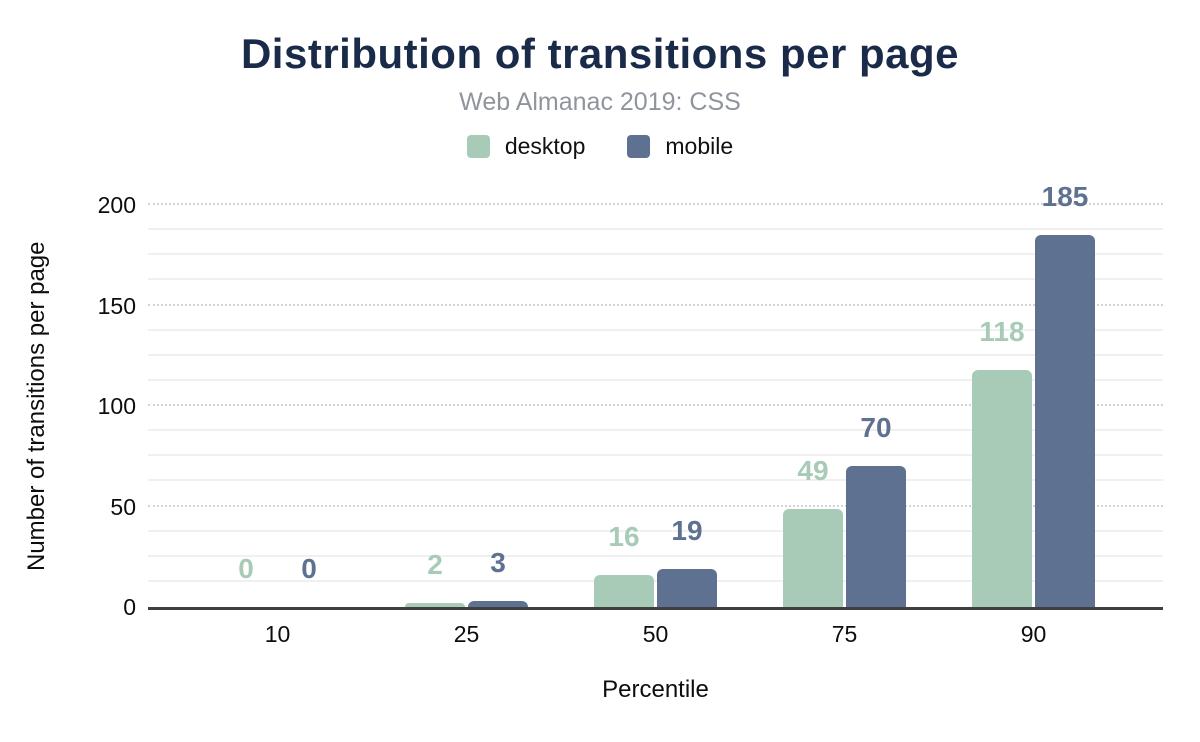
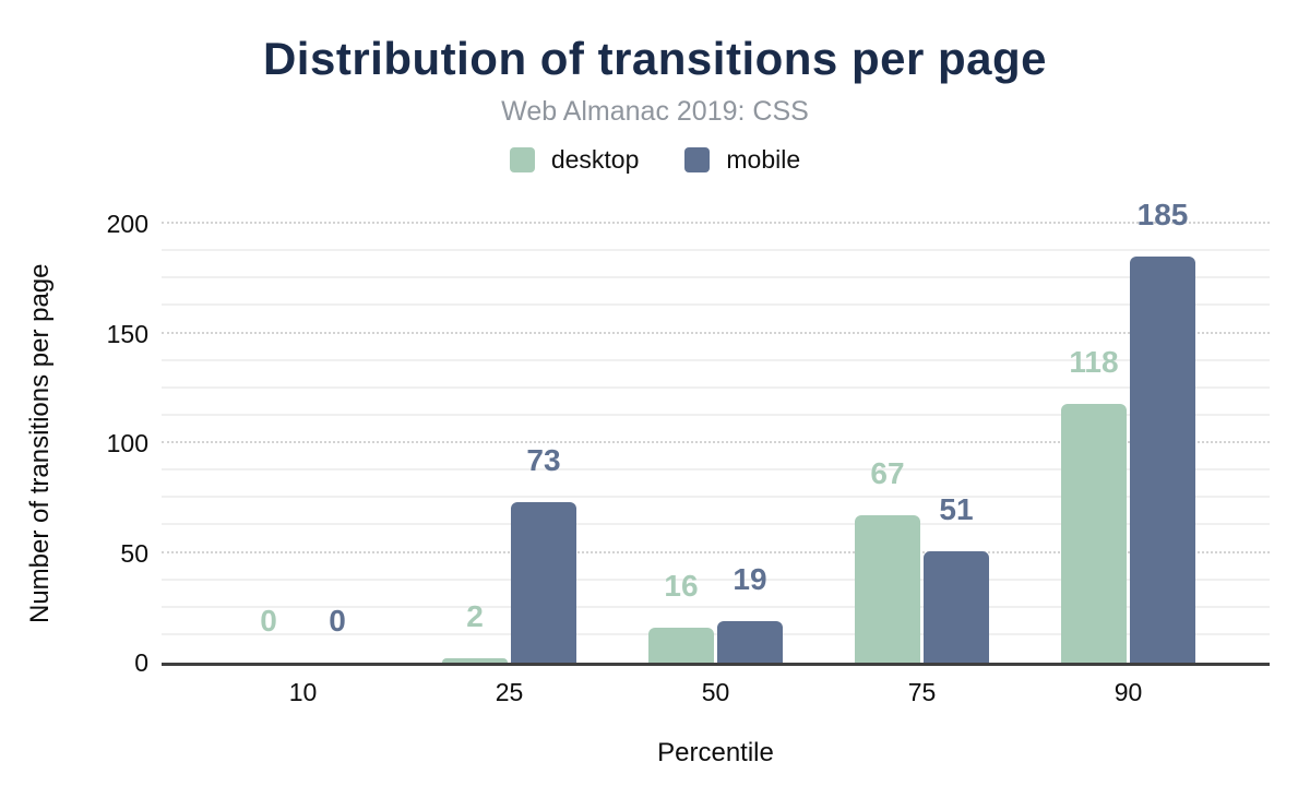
mobile/25: 3 -> 73
desktop/75: 49 -> 67
mobile/75: 70 -> 51
